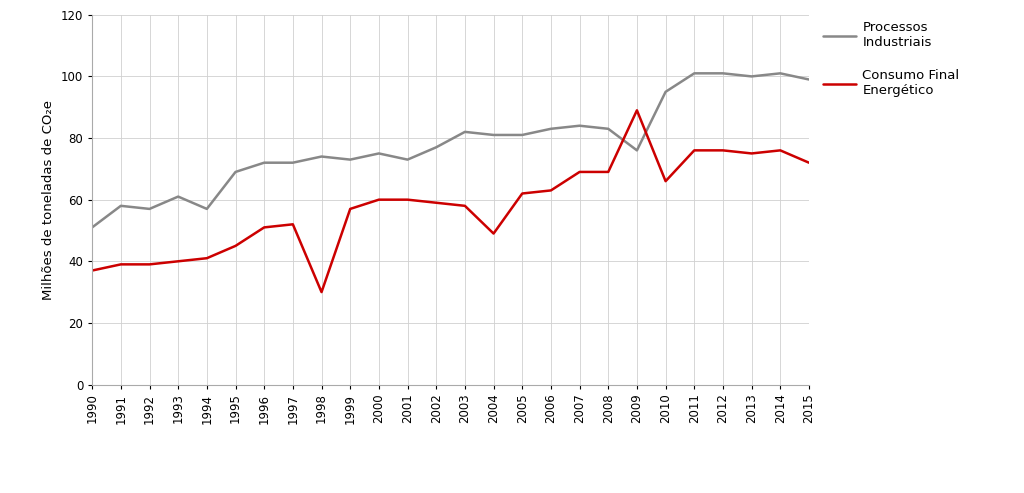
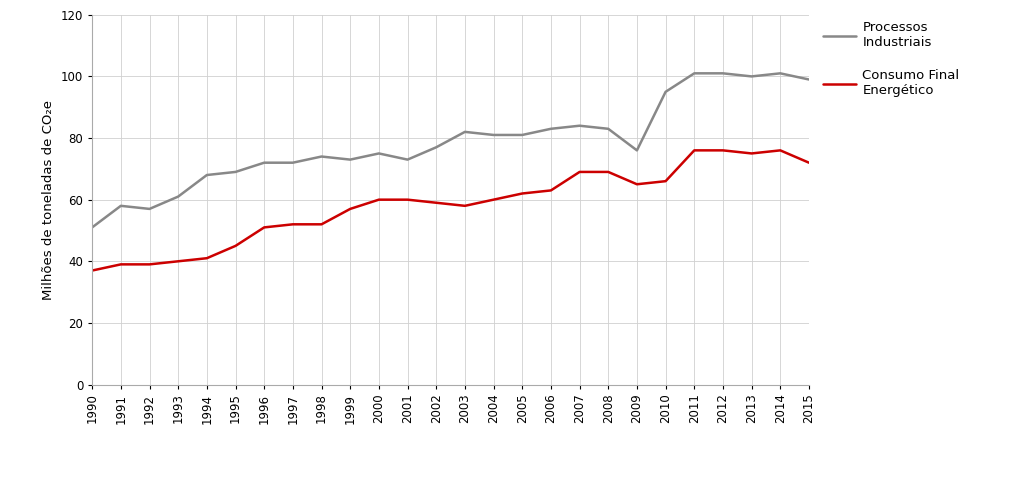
Processos Industriais/1994: 57 -> 68
Consumo Final Energético/1998: 30 -> 52
Consumo Final Energético/2004: 49 -> 60
Consumo Final Energético/2009: 89 -> 65
